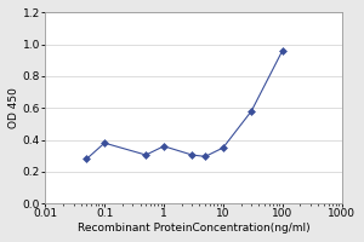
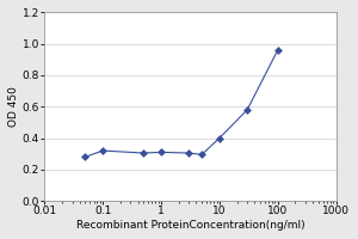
0.1: 0.38 -> 0.32
1: 0.36 -> 0.31
10: 0.35 -> 0.40
